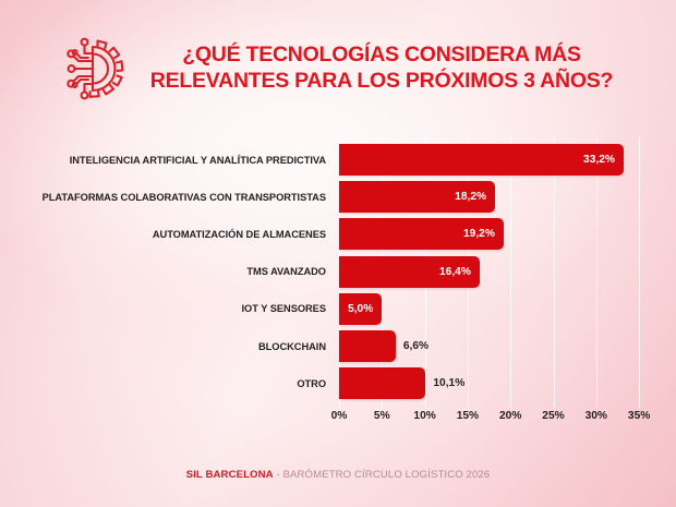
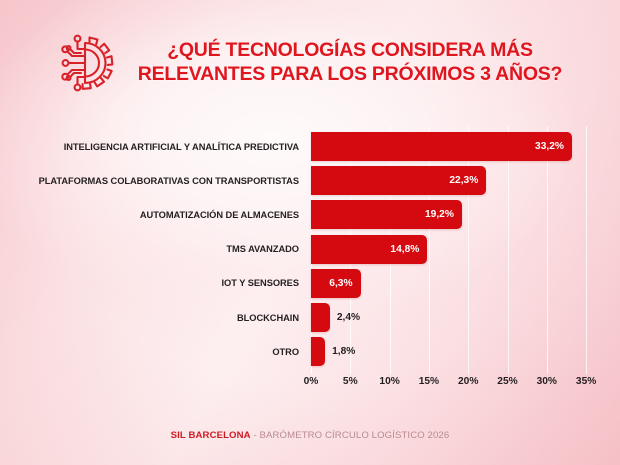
PLATAFORMAS COLABORATIVAS CON TRANSPORTISTAS: 18,2% -> 22,3%
TMS AVANZADO: 16,4% -> 14,8%
IOT Y SENSORES: 5,0% -> 6,3%
BLOCKCHAIN: 6,6% -> 2,4%
OTRO: 10,1% -> 1,8%
